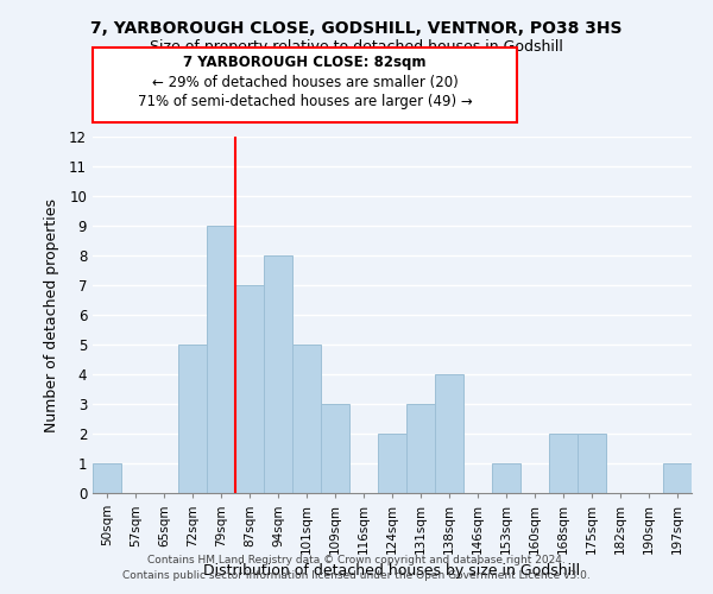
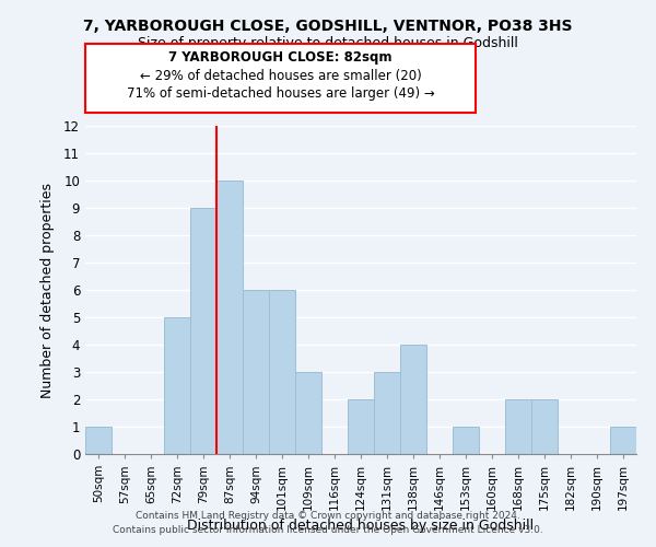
87sqm: 7 -> 10
94sqm: 8 -> 6
101sqm: 5 -> 6
